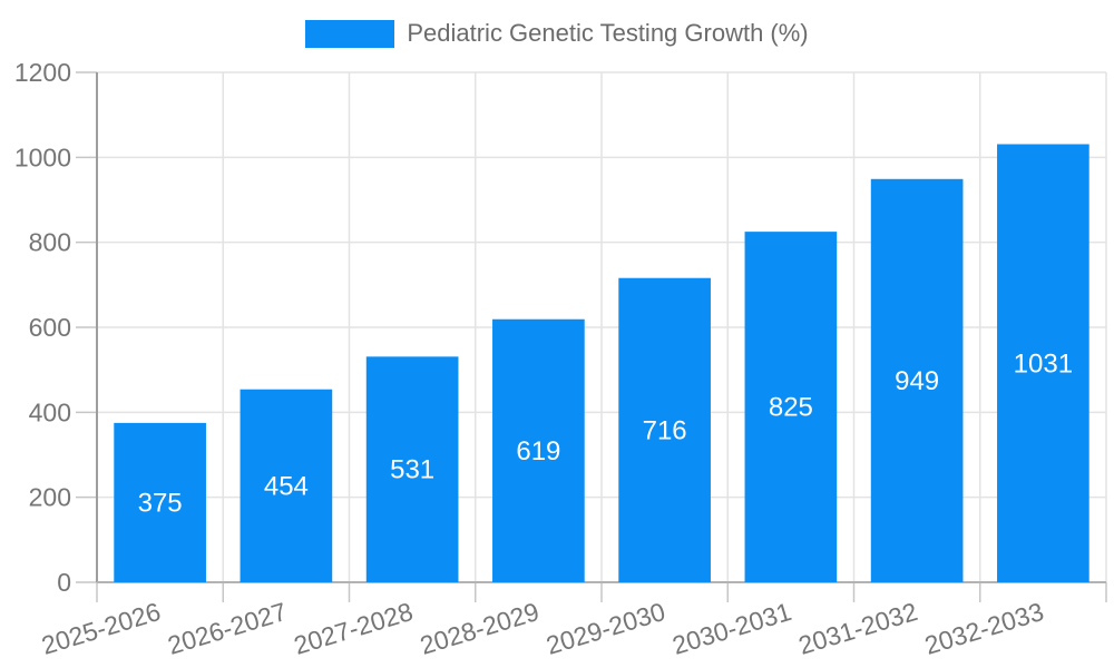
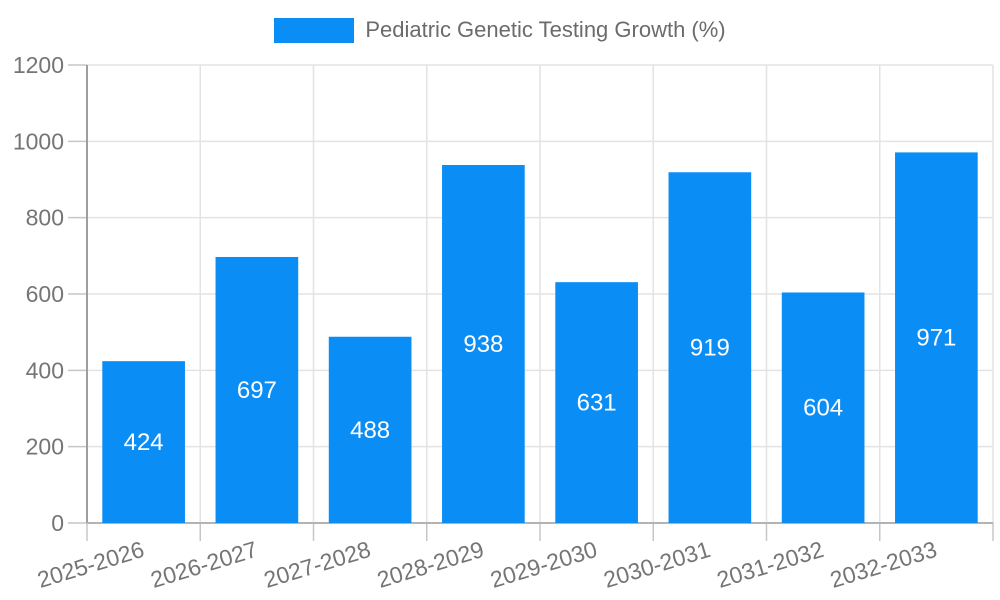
2025-2026: 375 -> 424
2026-2027: 454 -> 697
2027-2028: 531 -> 488
2028-2029: 619 -> 938
2029-2030: 716 -> 631
2030-2031: 825 -> 919
2031-2032: 949 -> 604
2032-2033: 1031 -> 971
